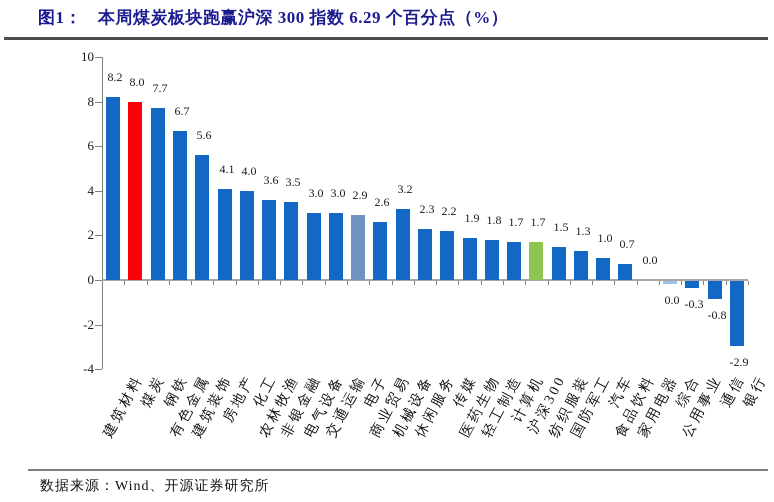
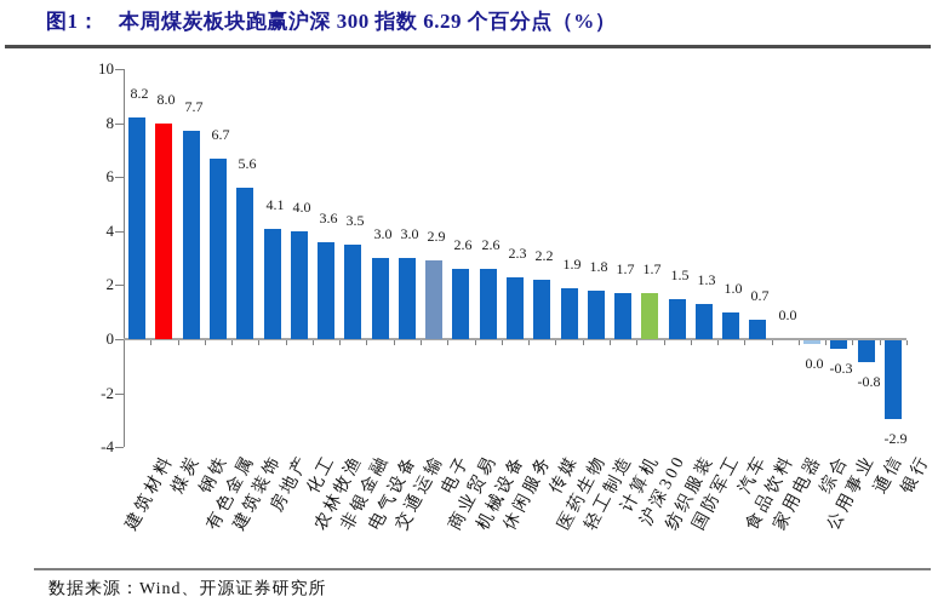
机械设备: 3.2 -> 2.6
